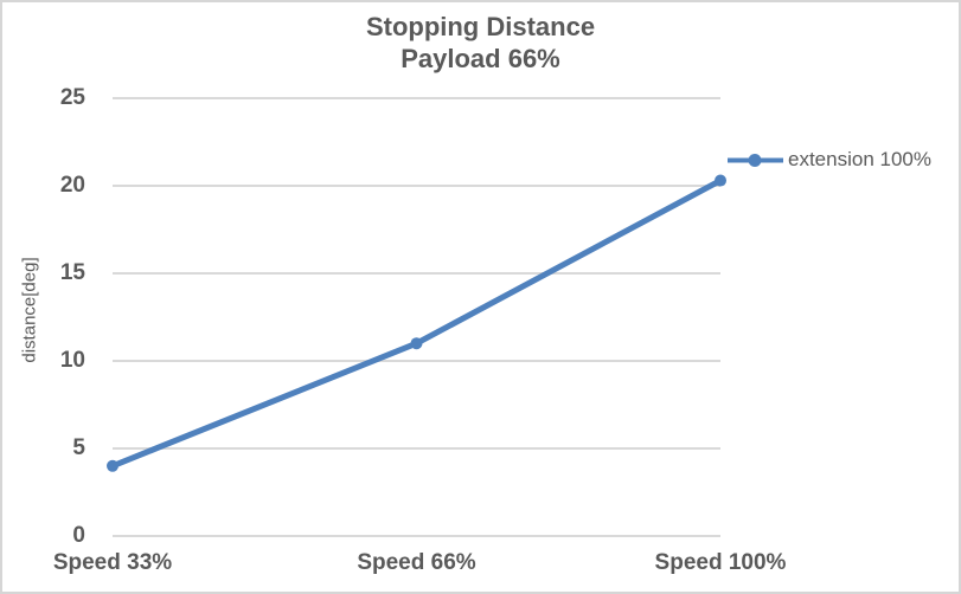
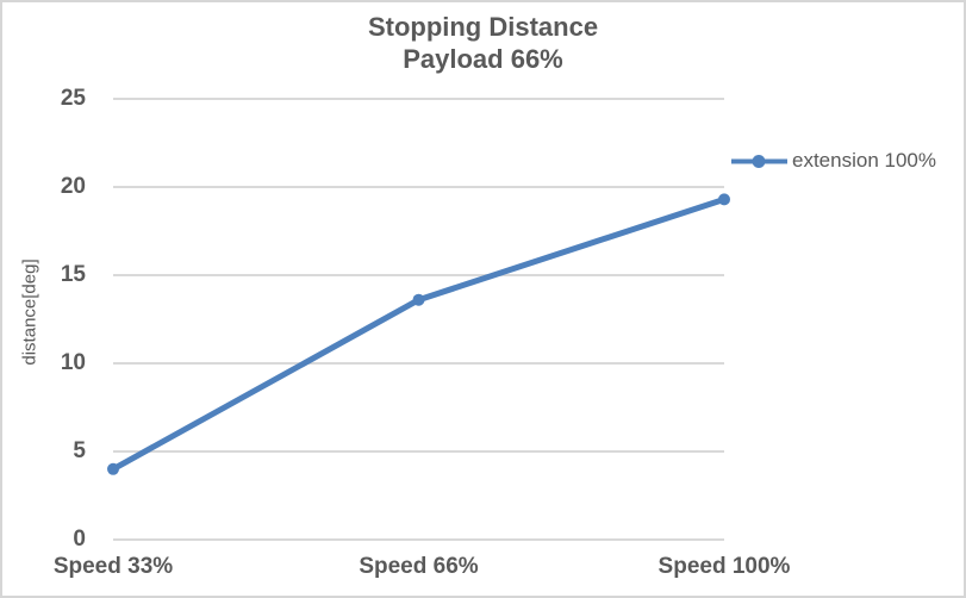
Speed 66%: 11.0 -> 13.6
Speed 100%: 20.3 -> 19.3
